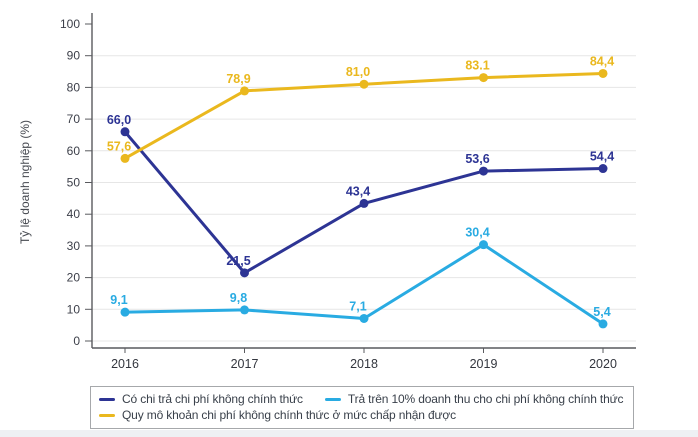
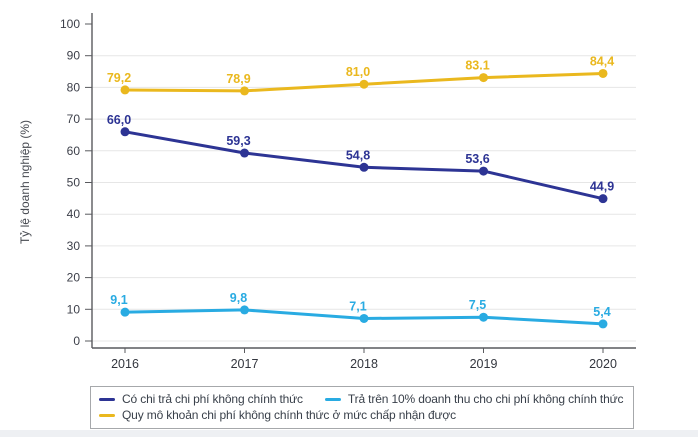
Quy mô khoản chi phí không chính thức ở mức chấp nhận được/2016: 57,6 -> 79,2
Có chi trả chi phí không chính thức/2017: 21,5 -> 59,3
Có chi trả chi phí không chính thức/2018: 43,4 -> 54,8
Trả trên 10% doanh thu cho chi phí không chính thức/2019: 30,4 -> 7,5
Có chi trả chi phí không chính thức/2020: 54,4 -> 44,9
